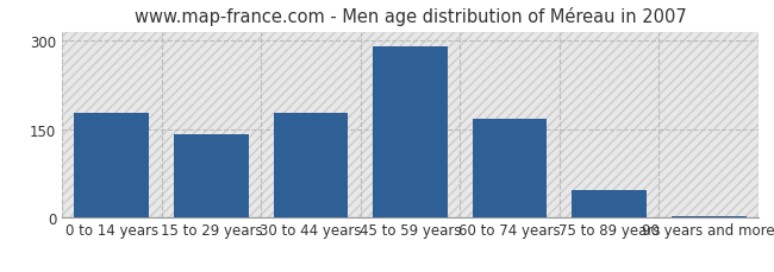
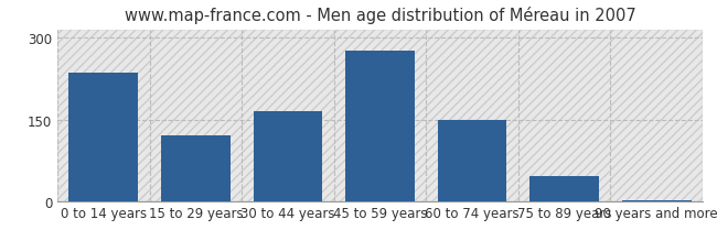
0 to 14 years: 178 -> 235
15 to 29 years: 140 -> 120
30 to 44 years: 177 -> 165
45 to 59 years: 291 -> 275
60 to 74 years: 167 -> 150
